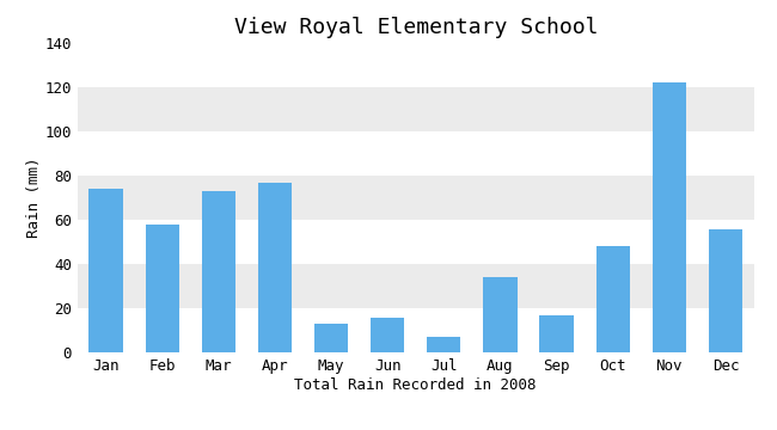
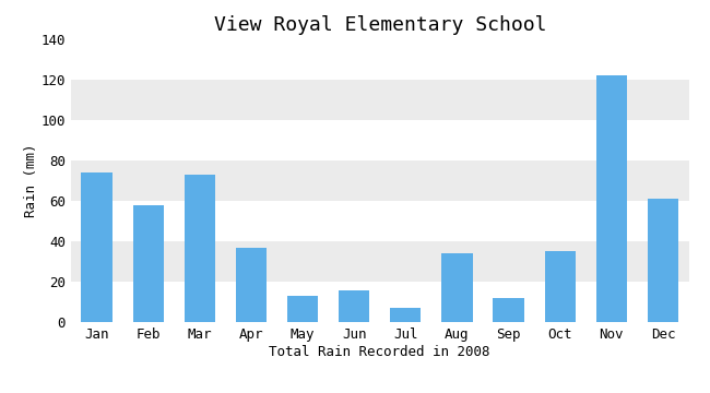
Apr: 77 -> 37
Sep: 17 -> 12
Oct: 48 -> 35
Dec: 56 -> 61
